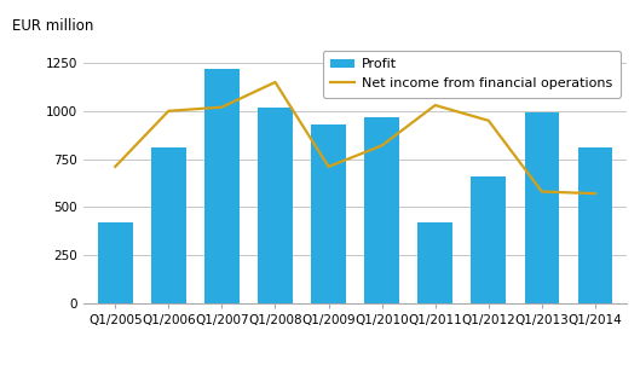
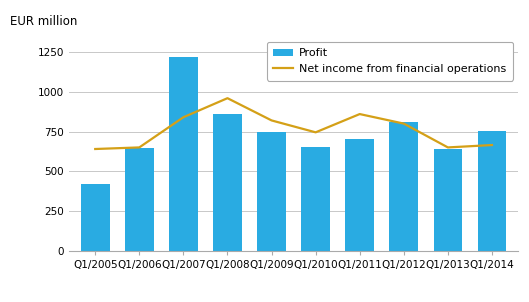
Net income from financial operations/Q1/2005: 710 -> 640
Profit/Q1/2006: 810 -> 640
Net income from financial operations/Q1/2006: 1000 -> 650
Net income from financial operations/Q1/2007: 1020 -> 840
Profit/Q1/2008: 1020 -> 860
Net income from financial operations/Q1/2008: 1150 -> 960
Profit/Q1/2009: 930 -> 750
Net income from financial operations/Q1/2009: 710 -> 820
Profit/Q1/2010: 970 -> 650
Net income from financial operations/Q1/2010: 820 -> 740
Profit/Q1/2011: 420 -> 700
Net income from financial operations/Q1/2011: 1030 -> 860
Profit/Q1/2012: 660 -> 810
Net income from financial operations/Q1/2012: 950 -> 800
Profit/Q1/2013: 990 -> 640
Net income from financial operations/Q1/2013: 580 -> 650
Profit/Q1/2014: 810 -> 760
Net income from financial operations/Q1/2014: 570 -> 660
